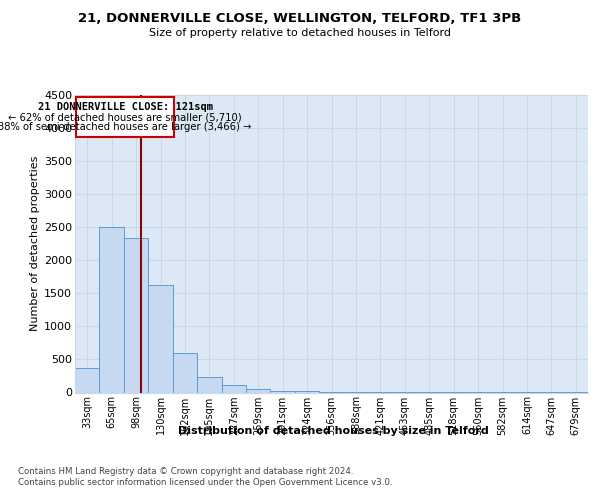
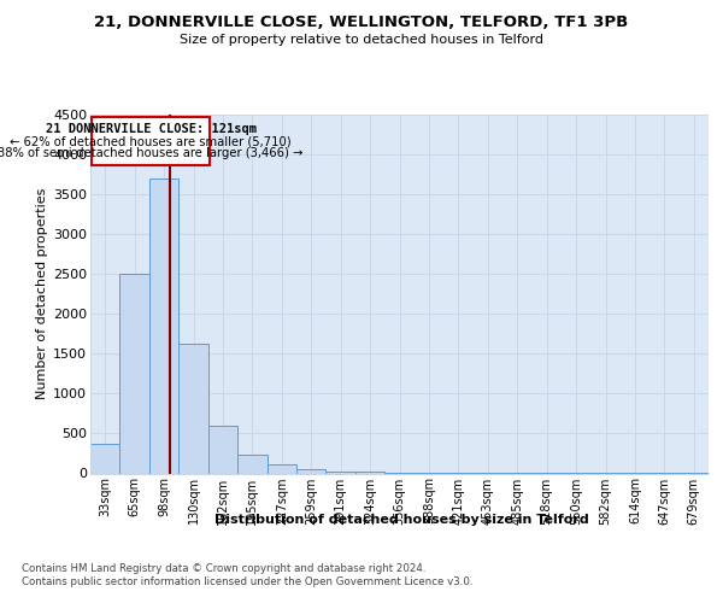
98sqm: 2340 -> 3700
